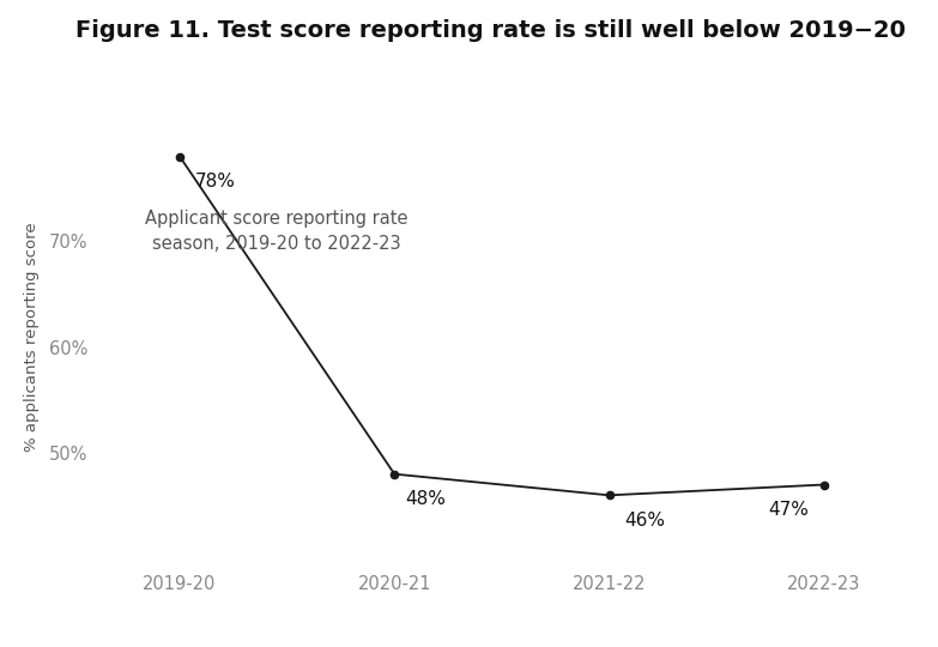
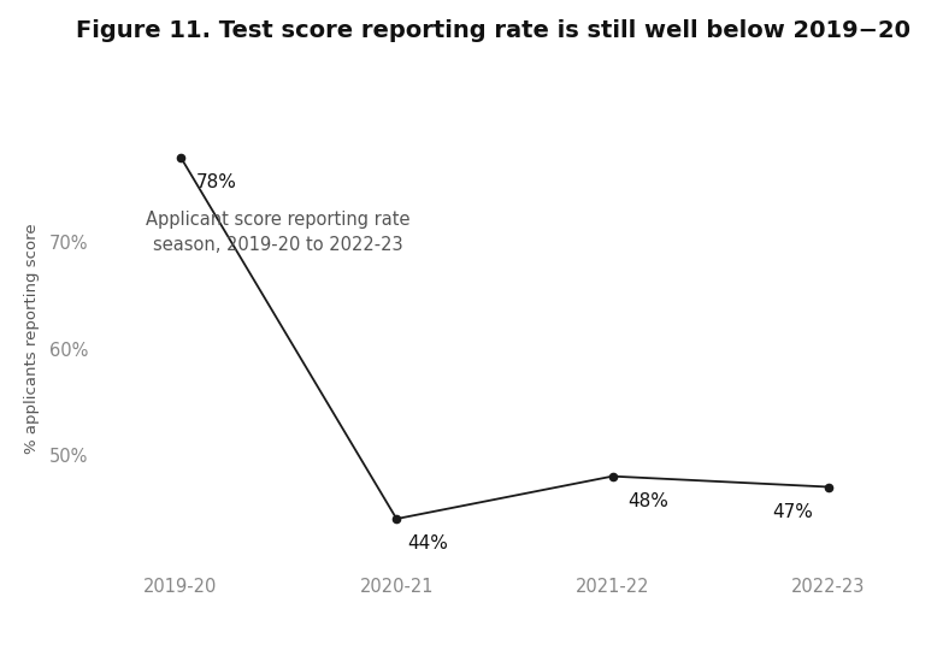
2020-21: 48% -> 44%
2021-22: 46% -> 48%
